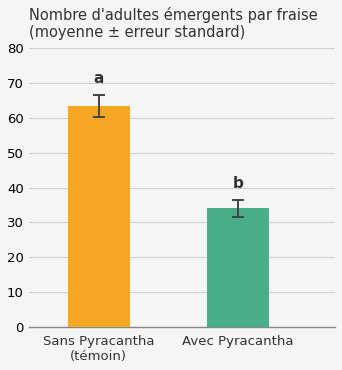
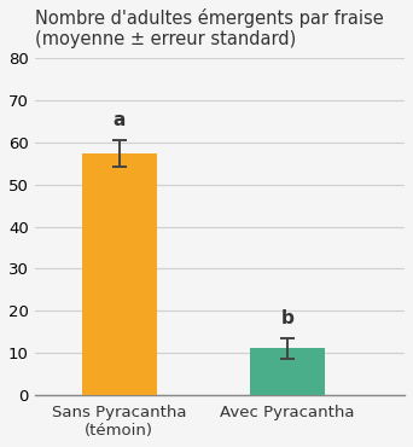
Sans Pyracantha (témoin): 63.5 -> 57.5
Avec Pyracantha: 34.0 -> 11.0
